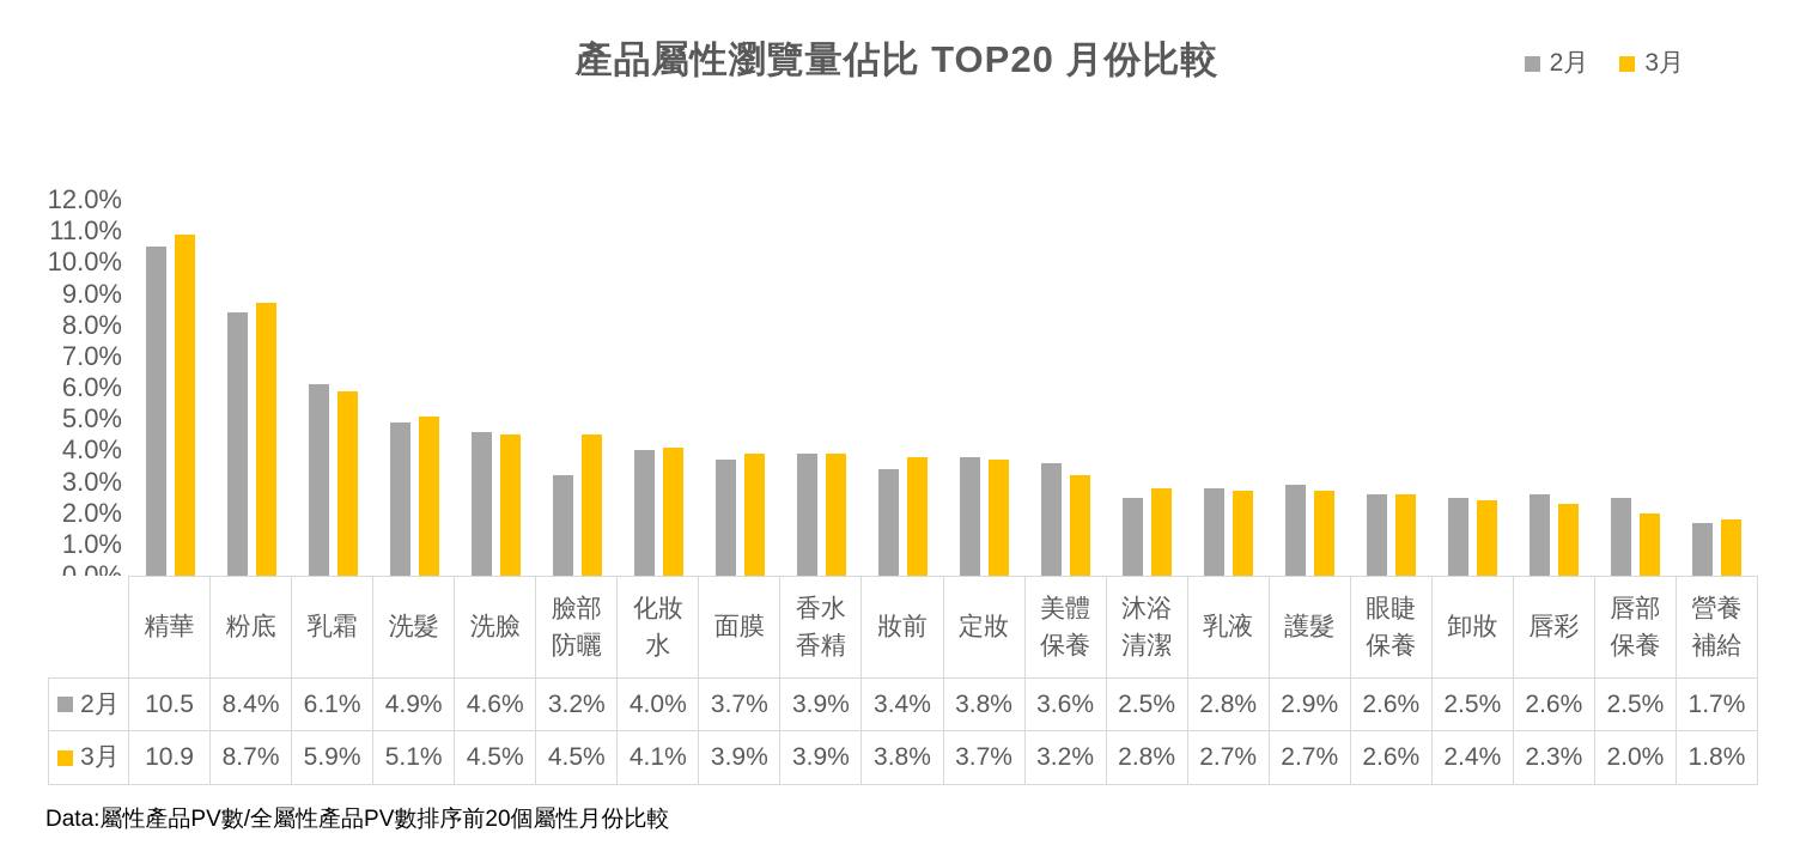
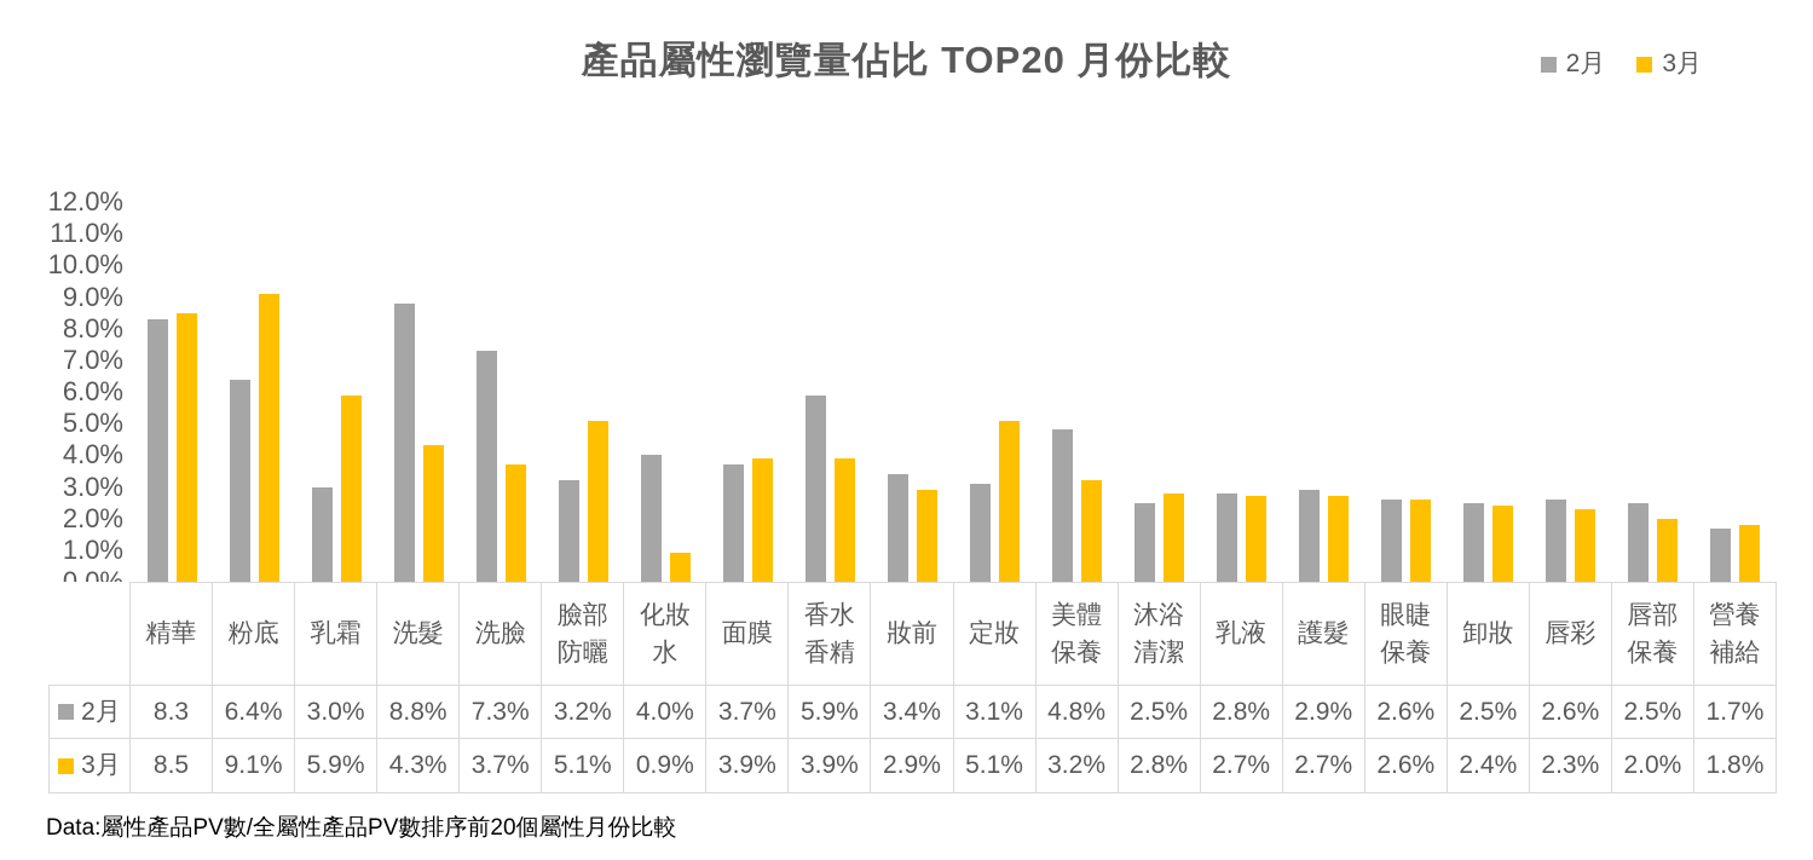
2月/精華: 10.5 -> 8.3
3月/精華: 10.9 -> 8.5
2月/粉底: 8.4% -> 6.4%
3月/粉底: 8.7% -> 9.1%
2月/乳霜: 6.1% -> 3.0%
2月/洗髮: 4.9% -> 8.8%
3月/洗髮: 5.1% -> 4.3%
2月/洗臉: 4.6% -> 7.3%
3月/洗臉: 4.5% -> 3.7%
3月/臉部防曬: 4.5% -> 5.1%
3月/化妝水: 4.1% -> 0.9%
2月/香水香精: 3.9% -> 5.9%
3月/妝前: 3.8% -> 2.9%
2月/定妝: 3.8% -> 3.1%
3月/定妝: 3.7% -> 5.1%
2月/美體保養: 3.6% -> 4.8%
